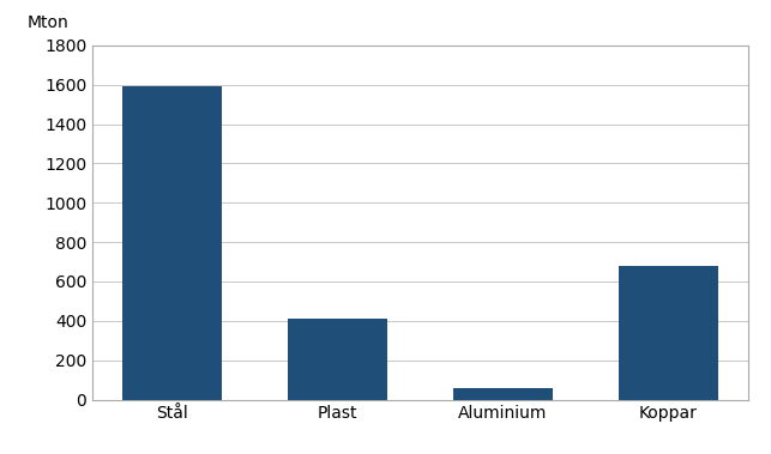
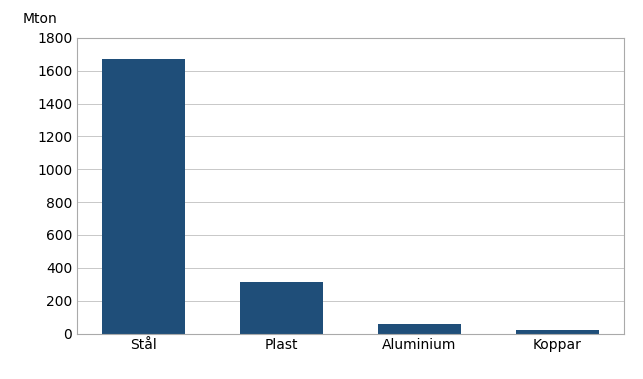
Stål: 1590 -> 1670
Plast: 410 -> 310
Koppar: 680 -> 20
